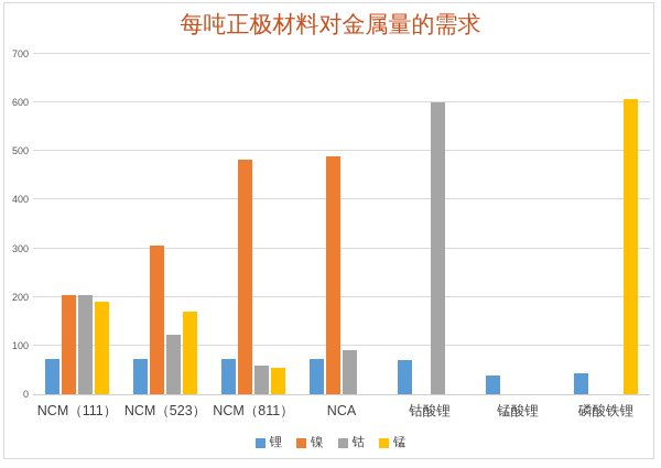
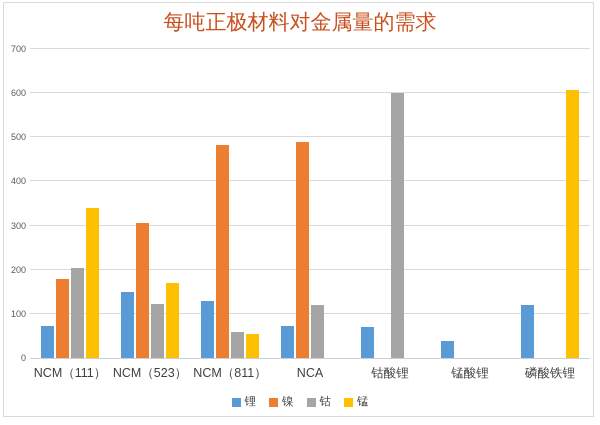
镍/NCM（111）: 200 -> 180
锰/NCM（111）: 190 -> 340
锂/NCM（523）: 70 -> 150
锂/NCM（811）: 70 -> 130
钴/NCA: 90 -> 120
锂/磷酸铁锂: 40 -> 120
